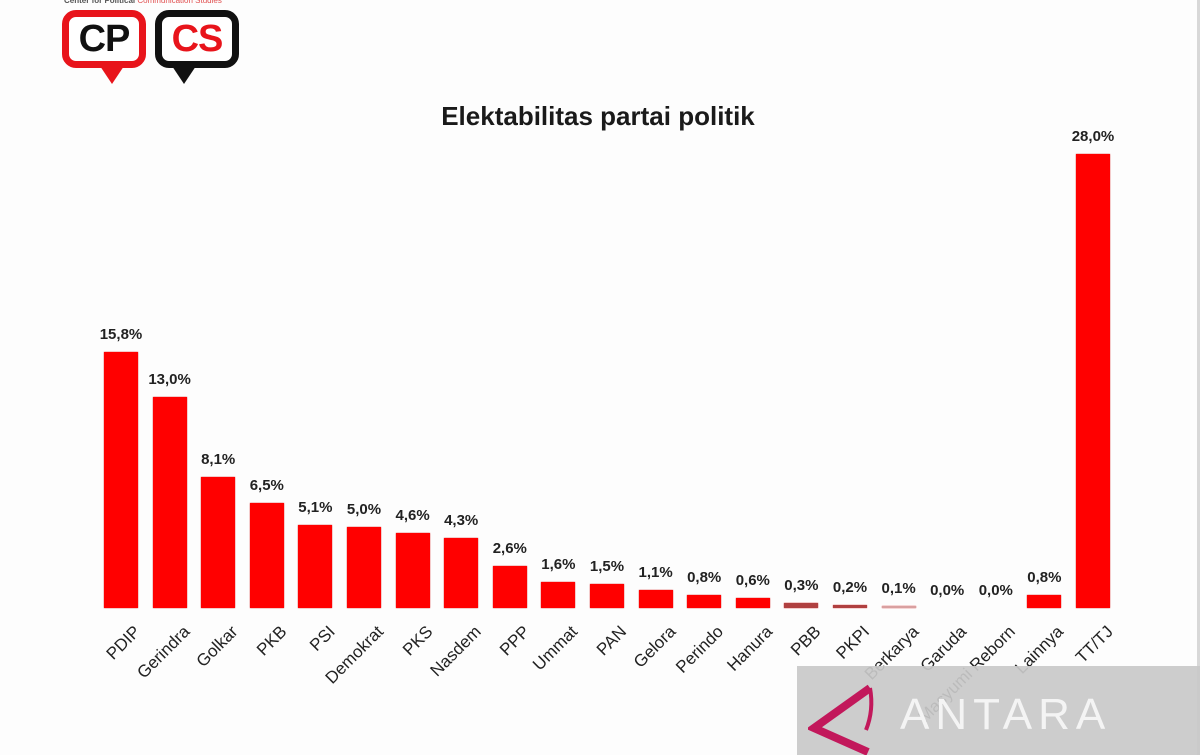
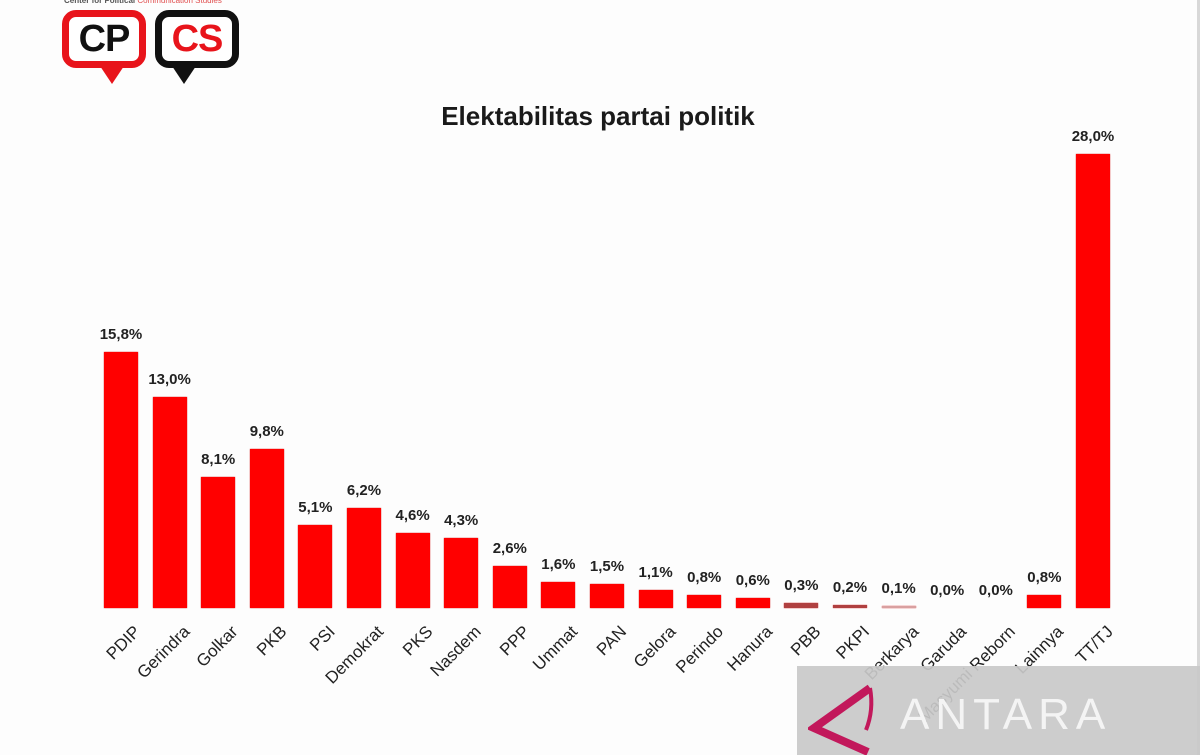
PKB: 6,5% -> 9,8%
Demokrat: 5,0% -> 6,2%
